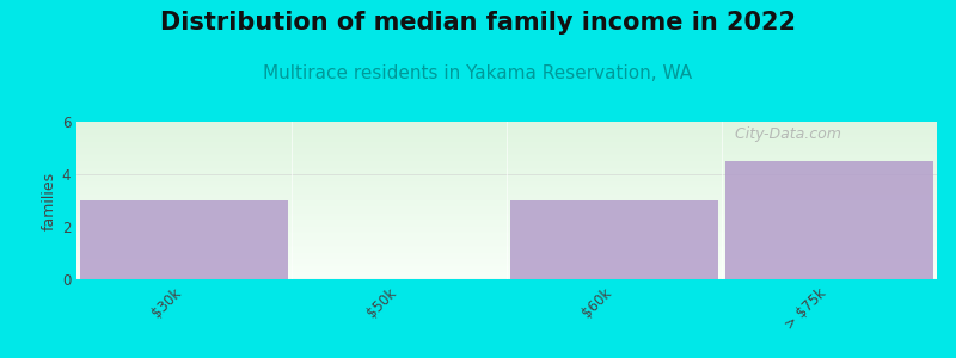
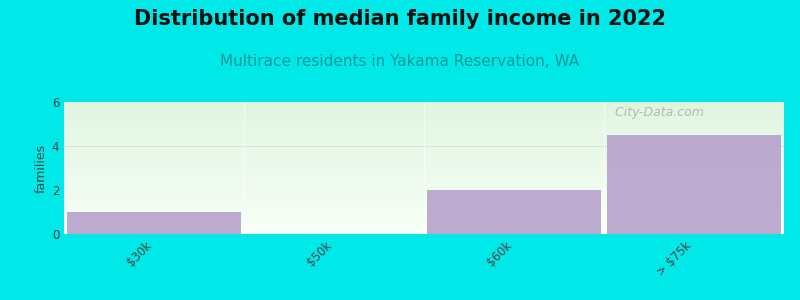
$30k: 3.0 -> 1.0
$60k: 3.0 -> 2.0
